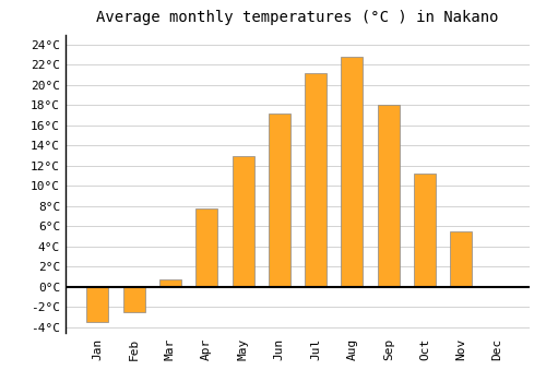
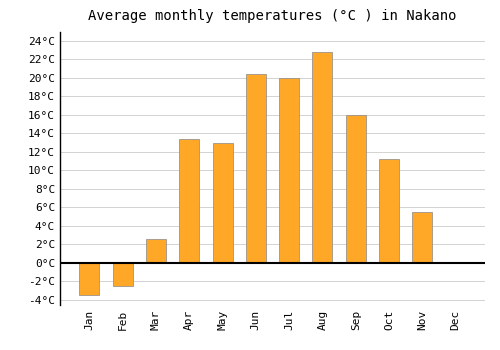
Mar: 0.7°C -> 2.6°C
Apr: 7.8°C -> 13.4°C
Jun: 17.2°C -> 20.4°C
Jul: 21.2°C -> 20.0°C
Sep: 18.0°C -> 16.0°C
